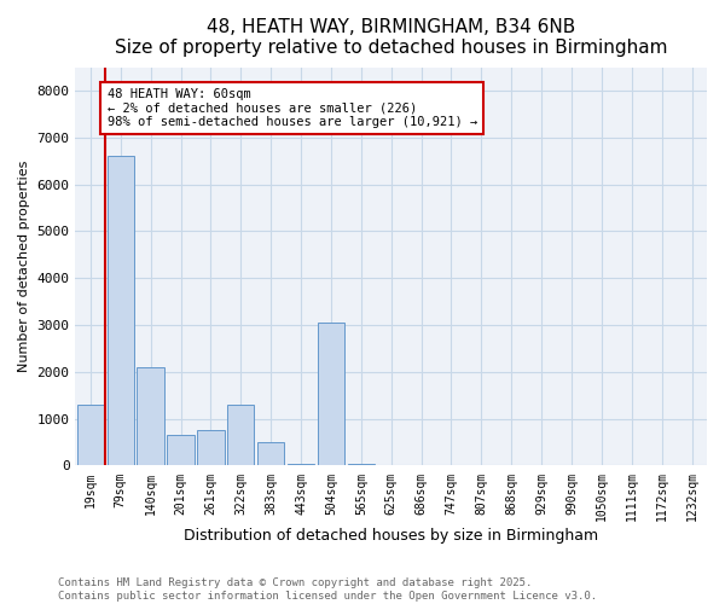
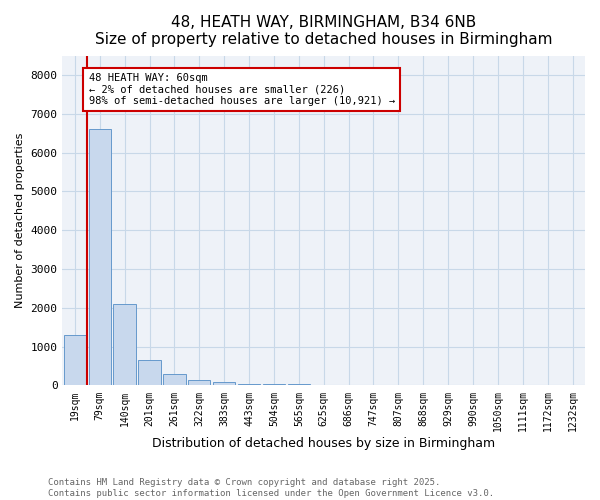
261sqm: 750 -> 300
322sqm: 1300 -> 130
383sqm: 500 -> 80
504sqm: 3050 -> 50
